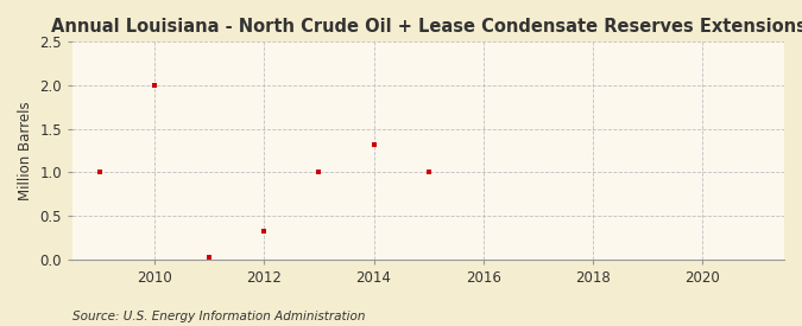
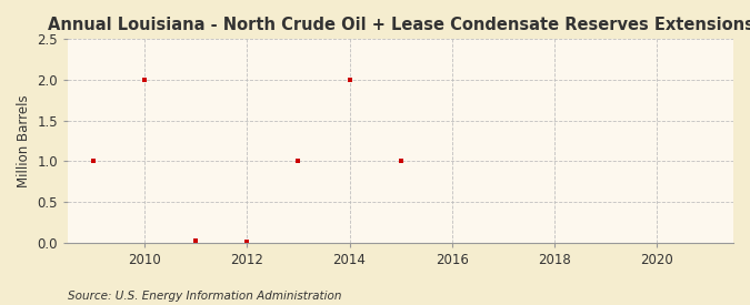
2012: 0.32 -> 0.01
2014: 1.32 -> 2.00
